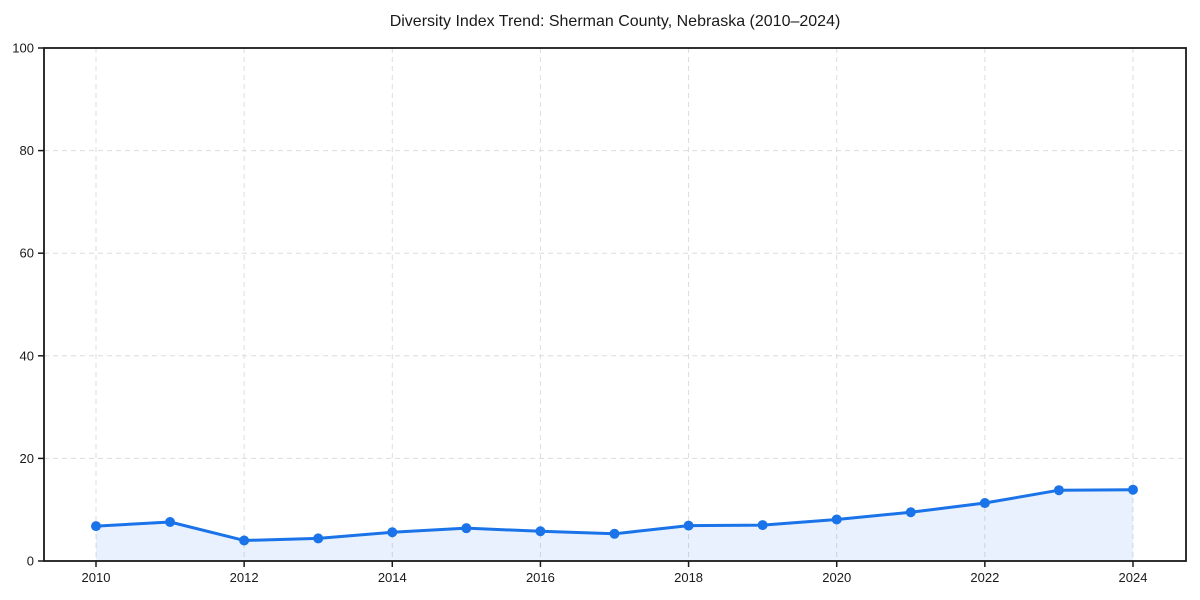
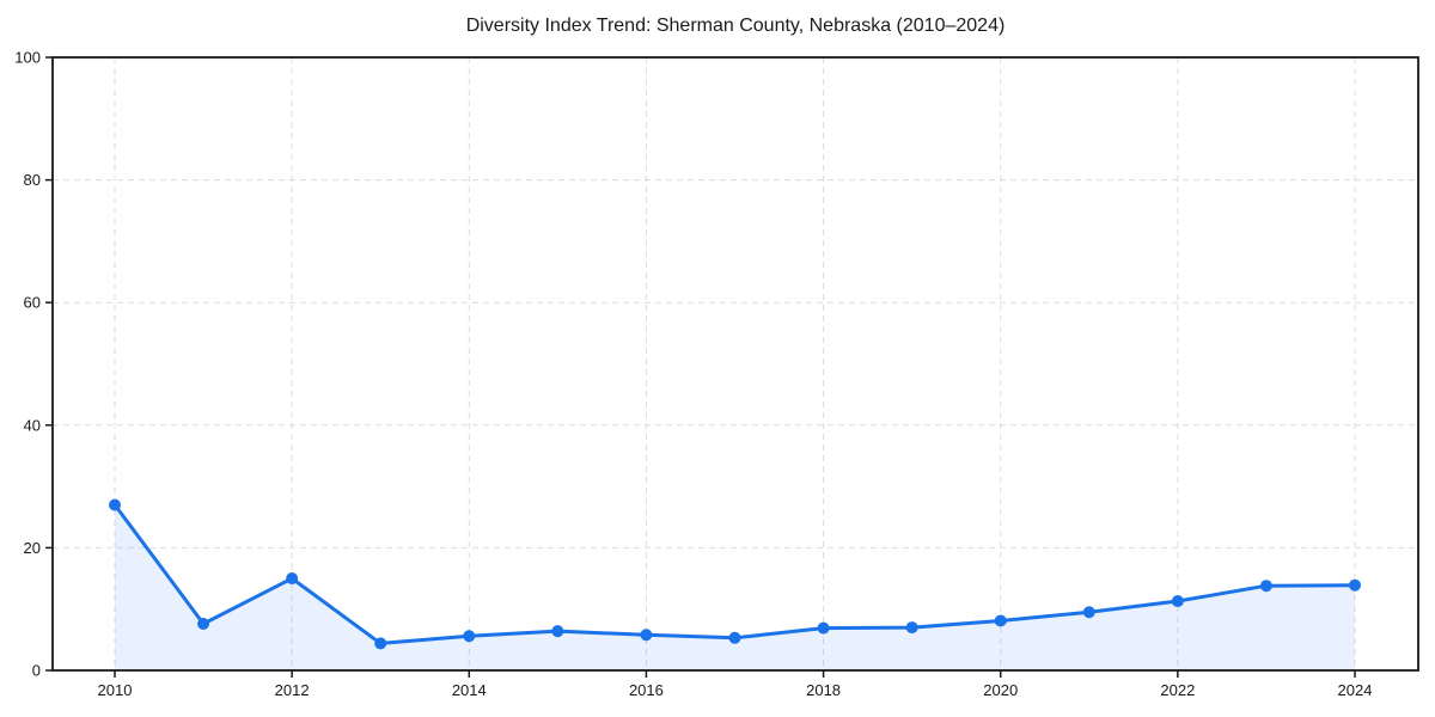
2010: 7 -> 27
2012: 4 -> 15
